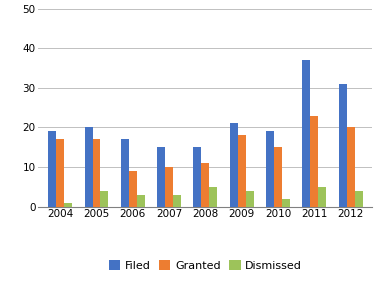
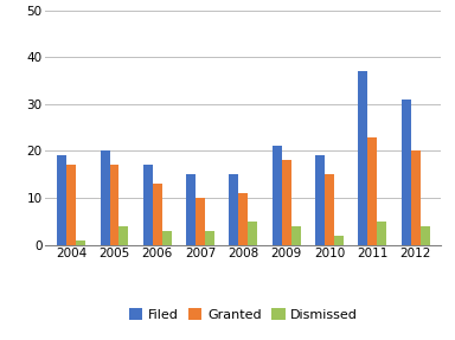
Granted/2006: 9 -> 13
